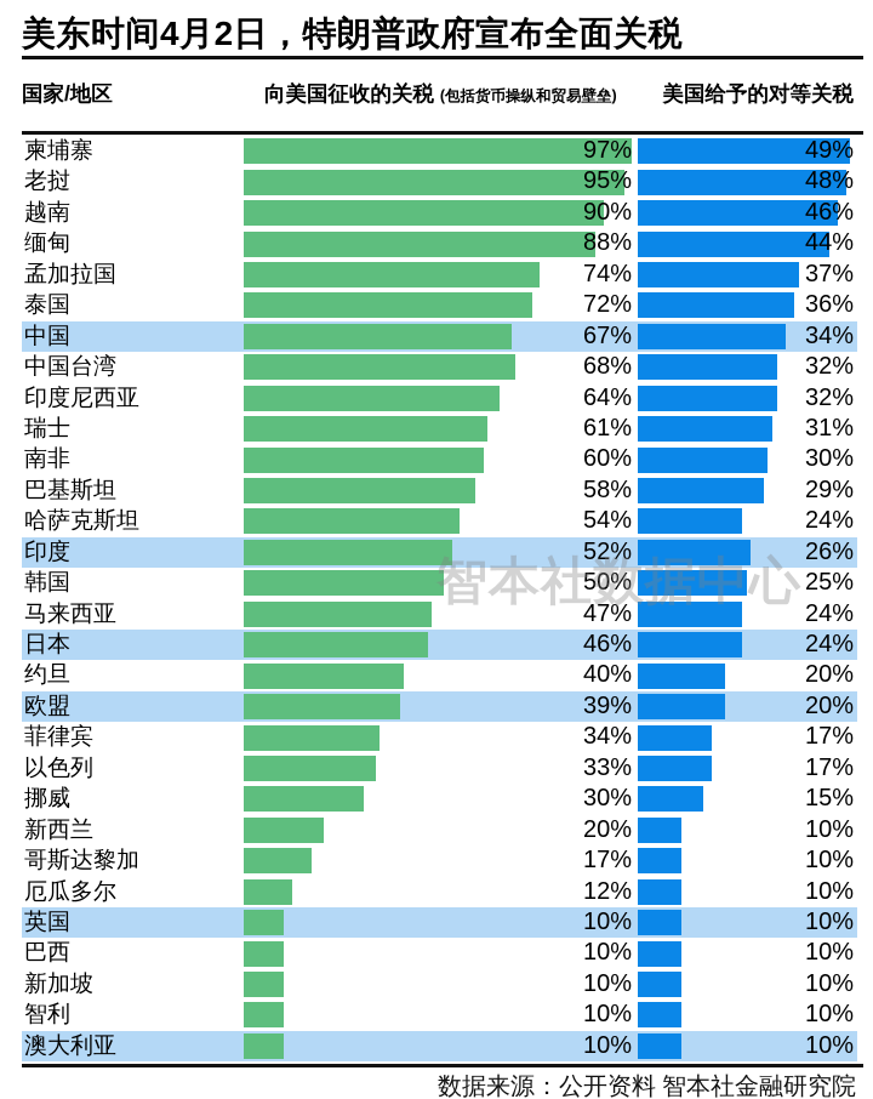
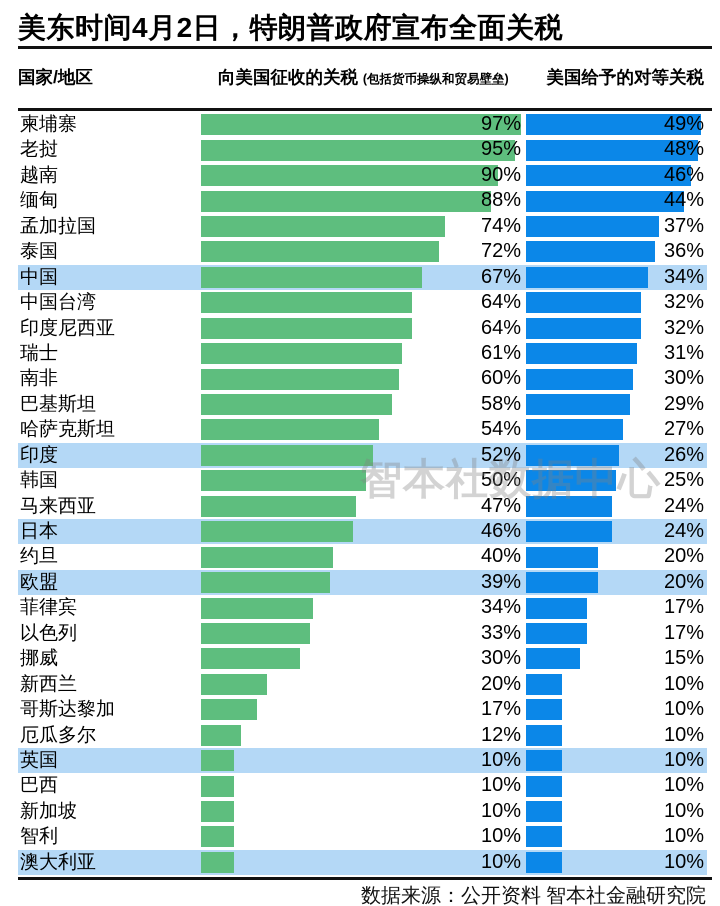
向美国征收的关税 (包括货币操纵和贸易壁垒)/中国台湾: 68% -> 64%
美国给予的对等关税/哈萨克斯坦: 24% -> 27%
